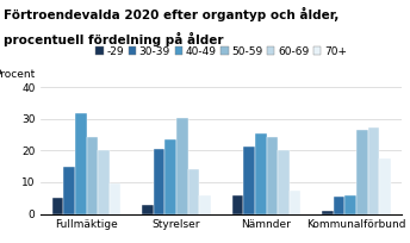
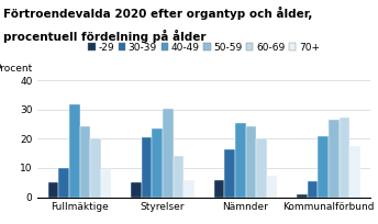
30-39/Fullmäktige: 15.0 -> 10.0
-29/Styrelser: 3 -> 5
30-39/Nämnder: 21.5 -> 16.5
40-49/Kommunalförbund: 6.0 -> 21.0
